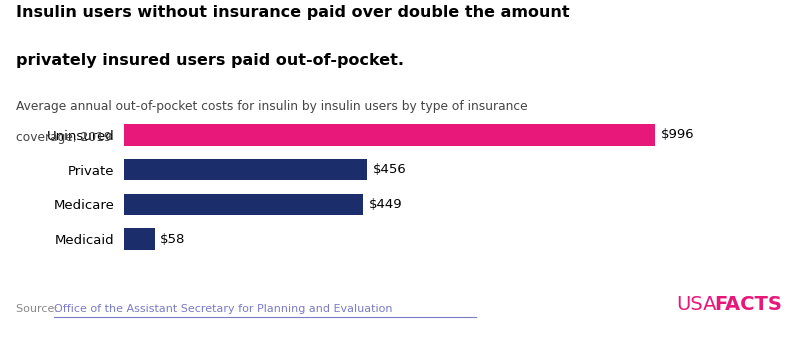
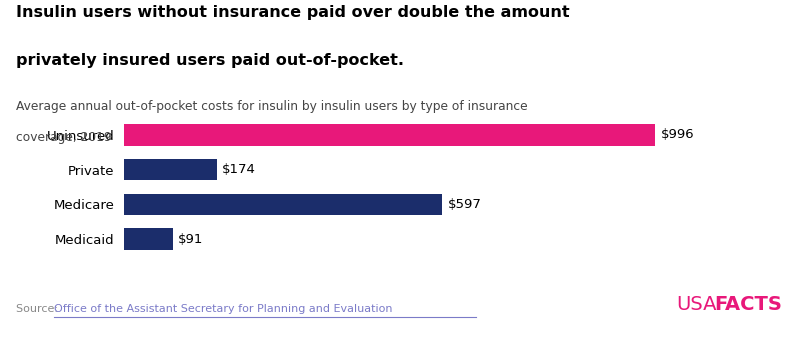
Private: $456 -> $174
Medicare: $449 -> $597
Medicaid: $58 -> $91
